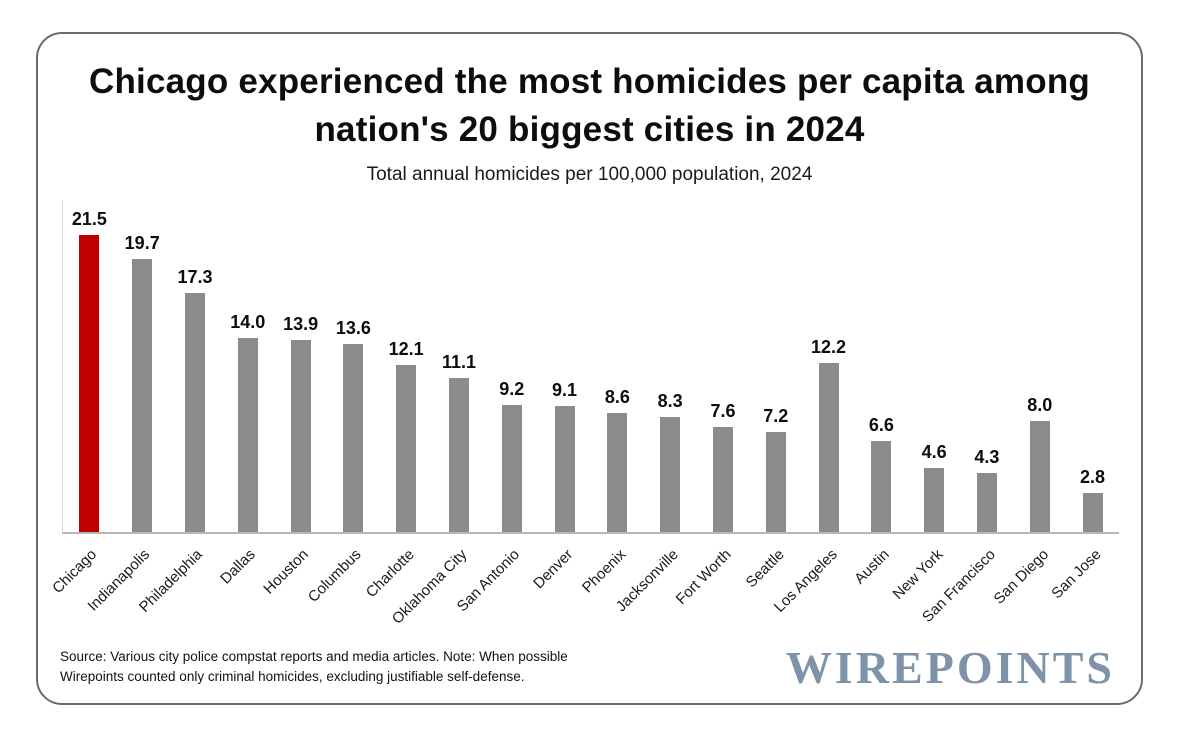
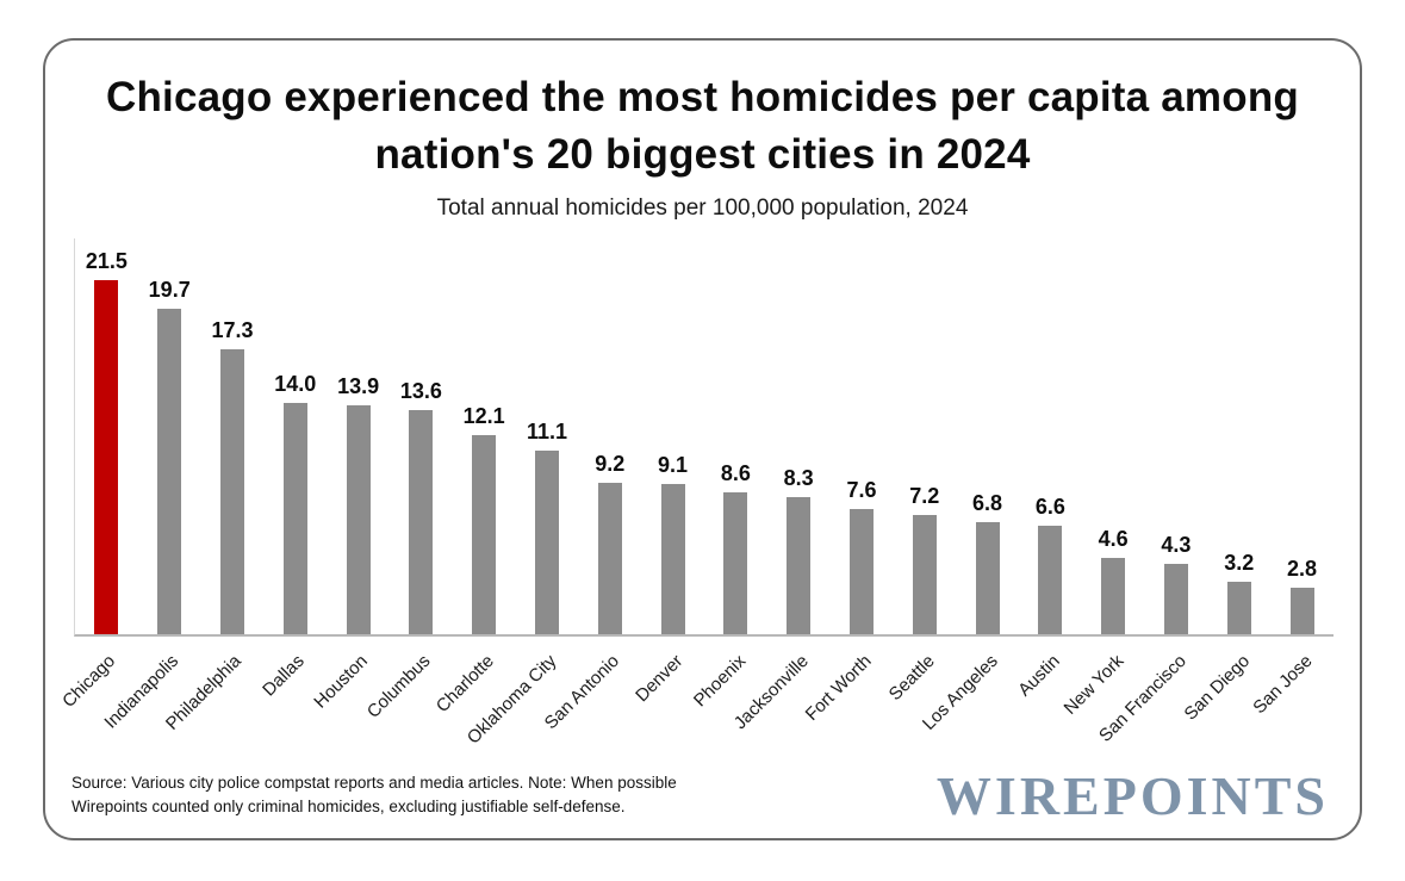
Los Angeles: 12.2 -> 6.8
San Diego: 8.0 -> 3.2
